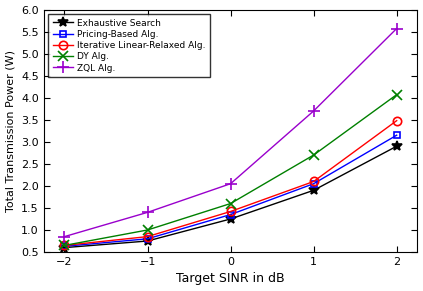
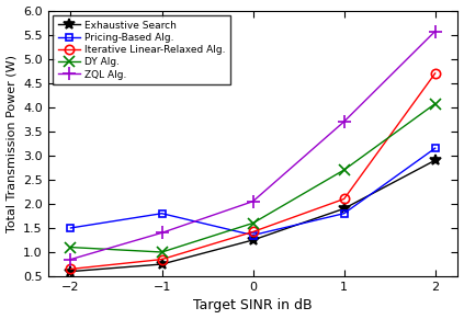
Pricing-Based Alg./−2: 0.63 -> 1.50
DY Alg./−2: 0.65 -> 1.10
Pricing-Based Alg./−1: 0.80 -> 1.80
Pricing-Based Alg./1: 2.05 -> 1.80
Iterative Linear-Relaxed Alg./2: 3.48 -> 4.70
